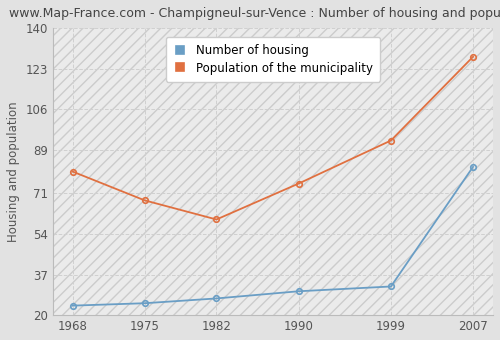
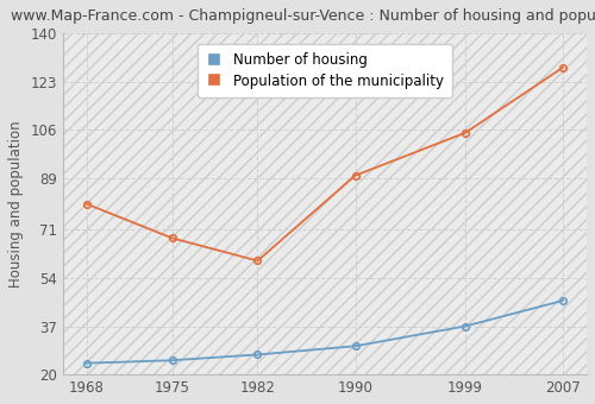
Population of the municipality/1990: 75 -> 90
Number of housing/1999: 32 -> 37
Population of the municipality/1999: 93 -> 105
Number of housing/2007: 82 -> 46
